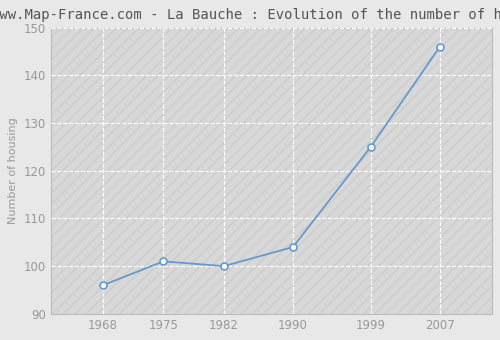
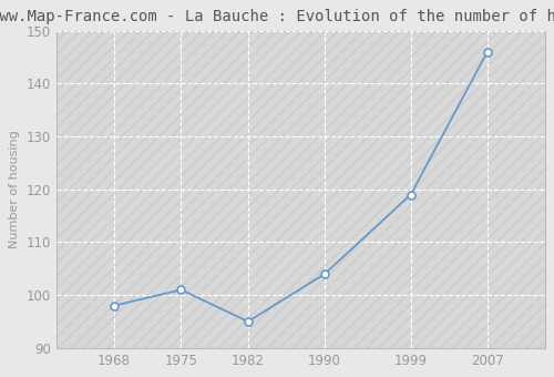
1968: 96 -> 98
1982: 100 -> 95
1999: 125 -> 119
